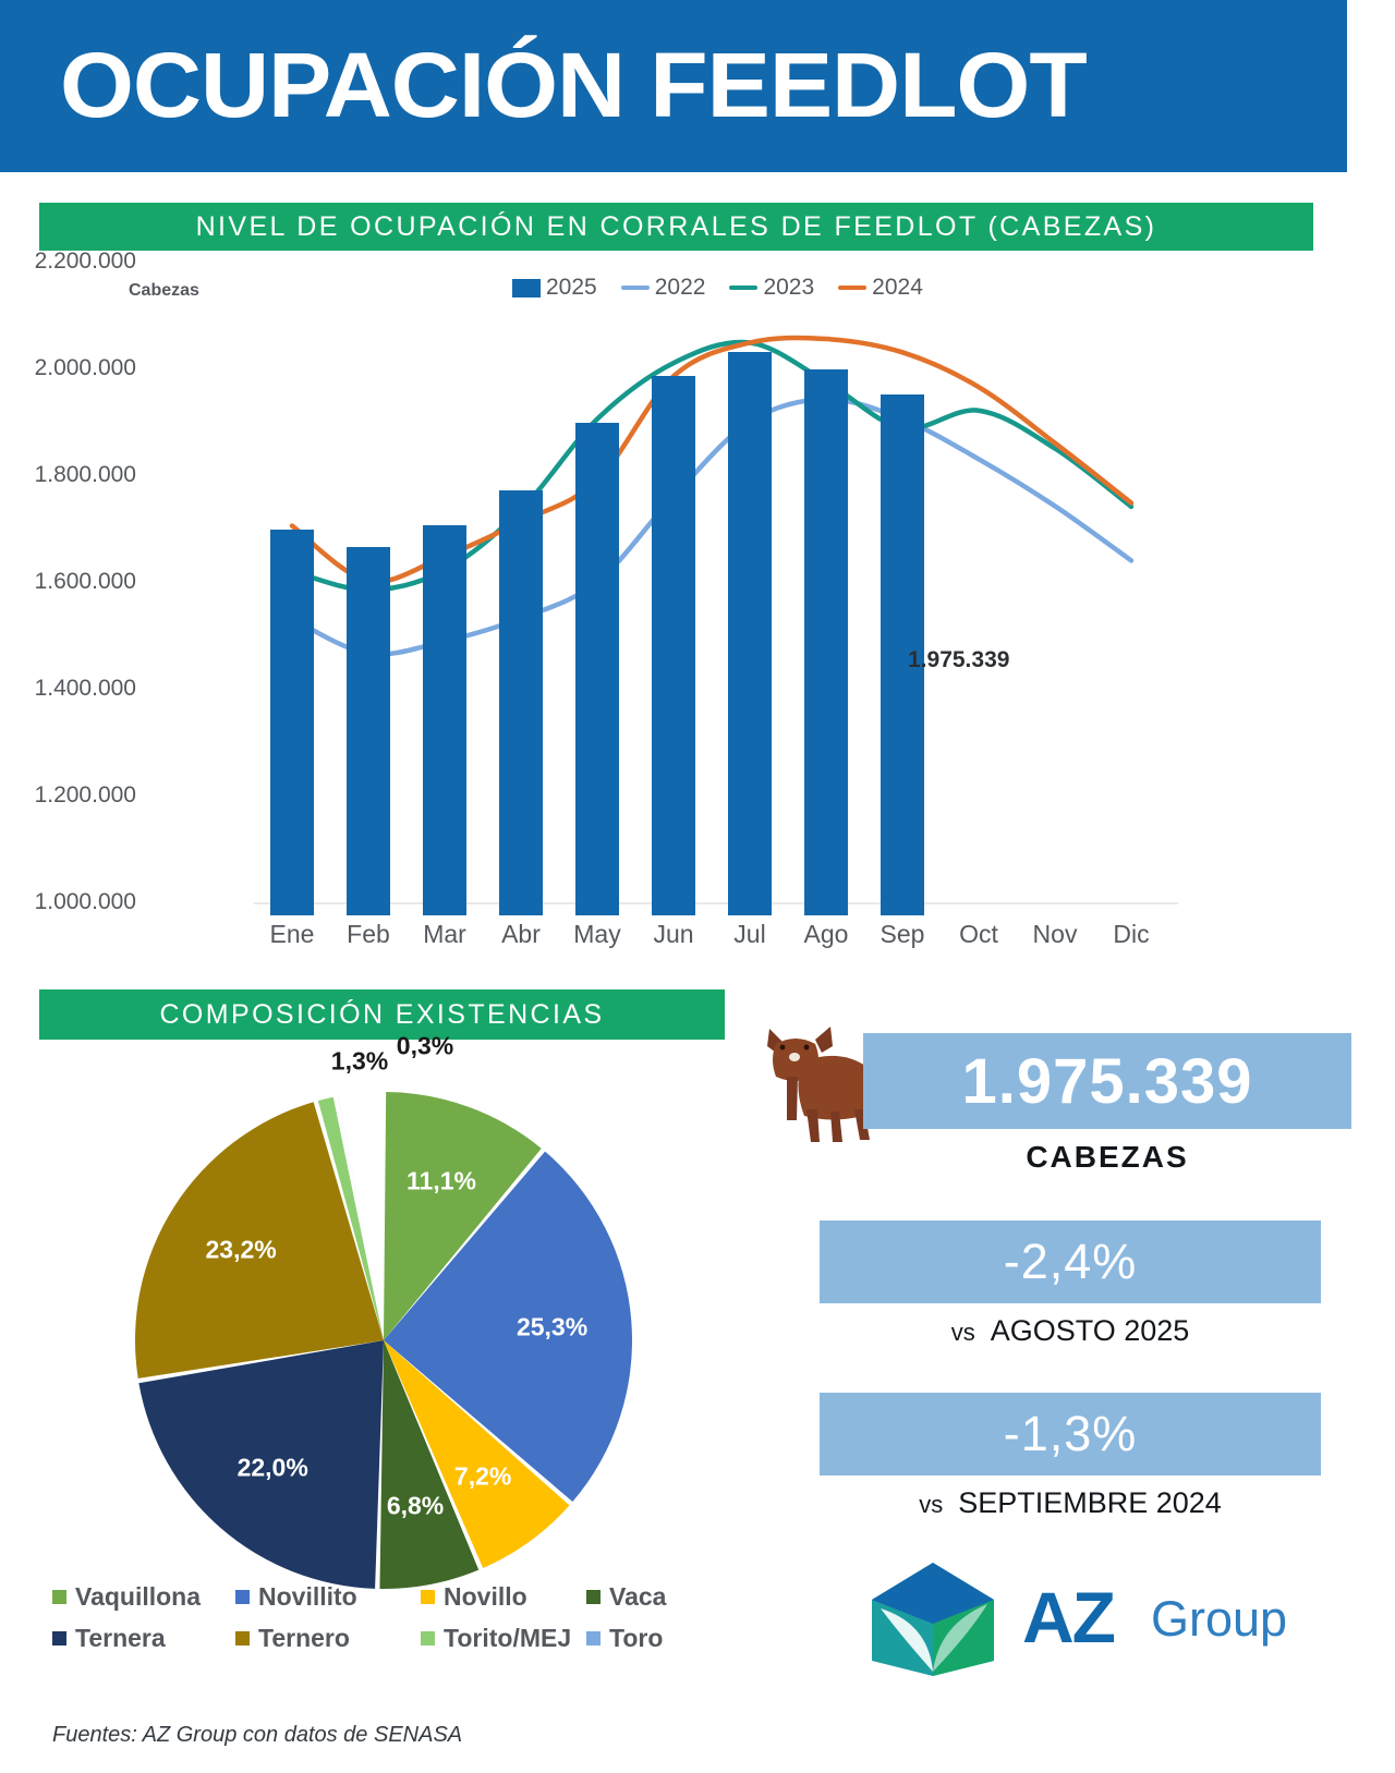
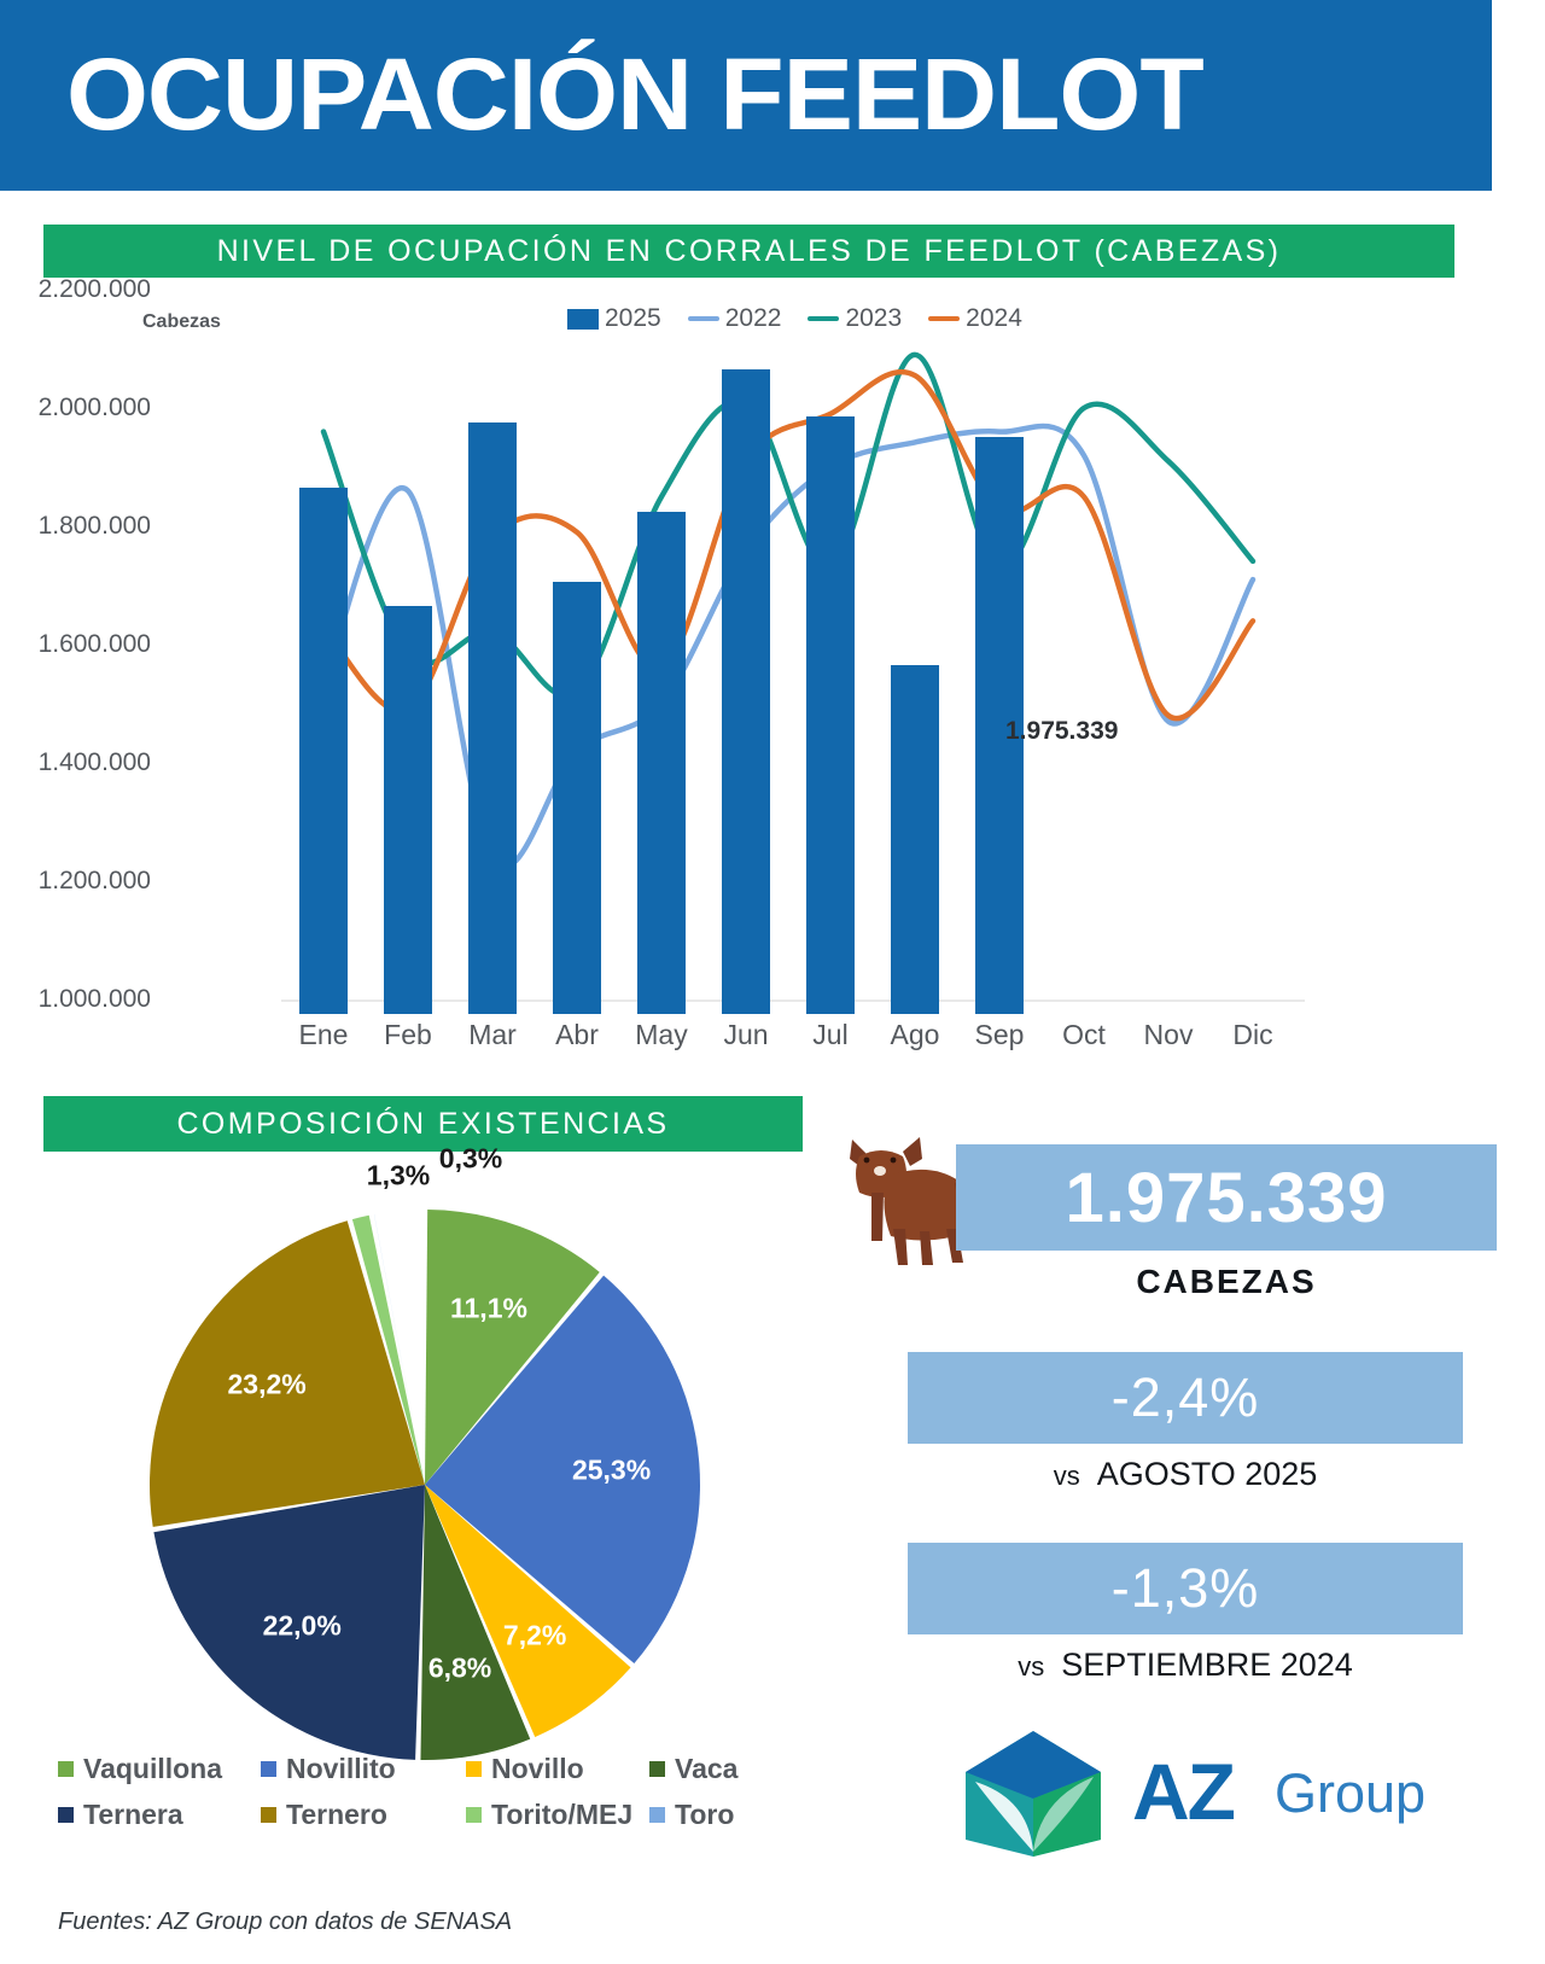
2025/Ene: 1720000 -> 1890000
2023/Ene: 1620000 -> 1960000
2024/Ene: 1700000 -> 1630000
2022/Feb: 1470000 -> 1860000
2024/Feb: 1600000 -> 1490000
2025/Mar: 1730000 -> 2000000
2022/Mar: 1490000 -> 1240000
2024/Mar: 1650000 -> 1780000
2025/Abr: 1800000 -> 1730000
2022/Abr: 1530000 -> 1420000
2023/Abr: 1740000 -> 1520000
2024/Abr: 1710000 -> 1790000
2025/May: 1920000 -> 1850000
2022/May: 1600000 -> 1500000
2023/May: 1900000 -> 1850000
2024/May: 1790000 -> 1560000
2025/Jun: 2010000 -> 2090000
2024/Jun: 1980000 -> 1910000
2025/Jul: 2060000 -> 2010000
2023/Jul: 2050000 -> 1730000
2024/Jul: 2050000 -> 1990000
2025/Ago: 2020000 -> 1590000
2023/Ago: 1980000 -> 2090000
2022/Sep: 1900000 -> 1960000
2023/Sep: 1890000 -> 1730000
2024/Sep: 2030000 -> 1830000
2022/Oct: 1830000 -> 1920000
2023/Oct: 1920000 -> 2000000
2024/Oct: 1960000 -> 1850000
2022/Nov: 1740000 -> 1470000
2023/Nov: 1850000 -> 1910000
2024/Nov: 1860000 -> 1480000
2022/Dic: 1640000 -> 1710000
2024/Dic: 1750000 -> 1640000
